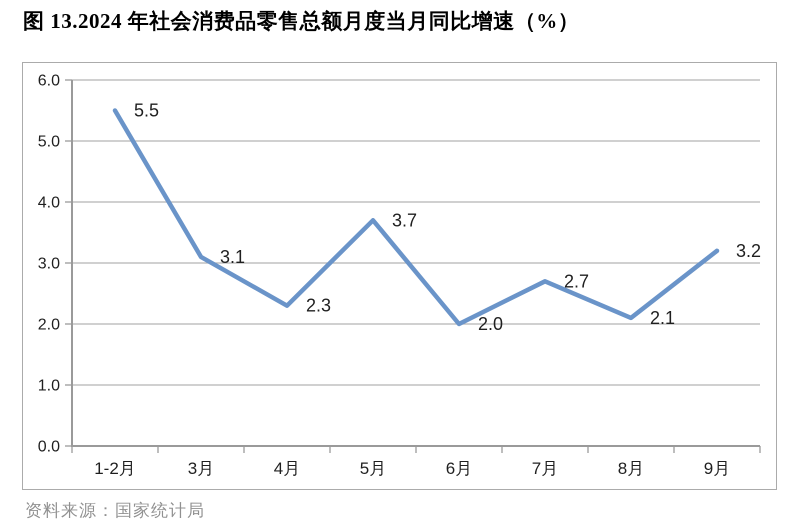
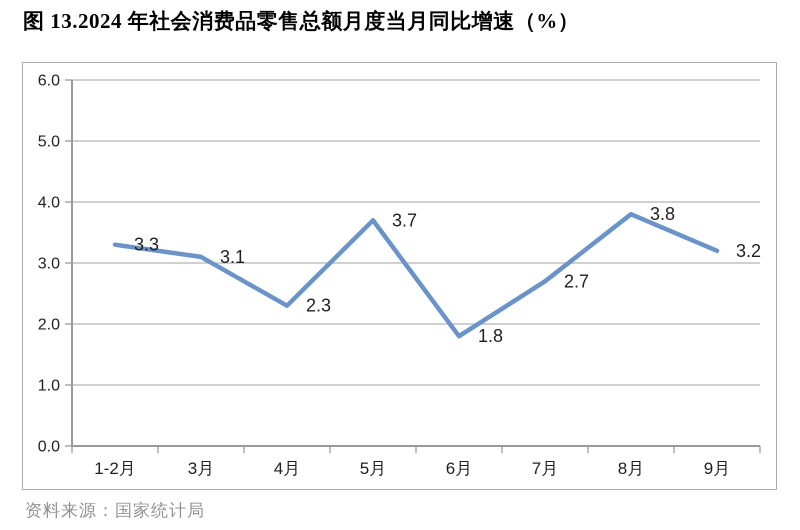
1-2月: 5.5 -> 3.3
6月: 2.0 -> 1.8
8月: 2.1 -> 3.8
